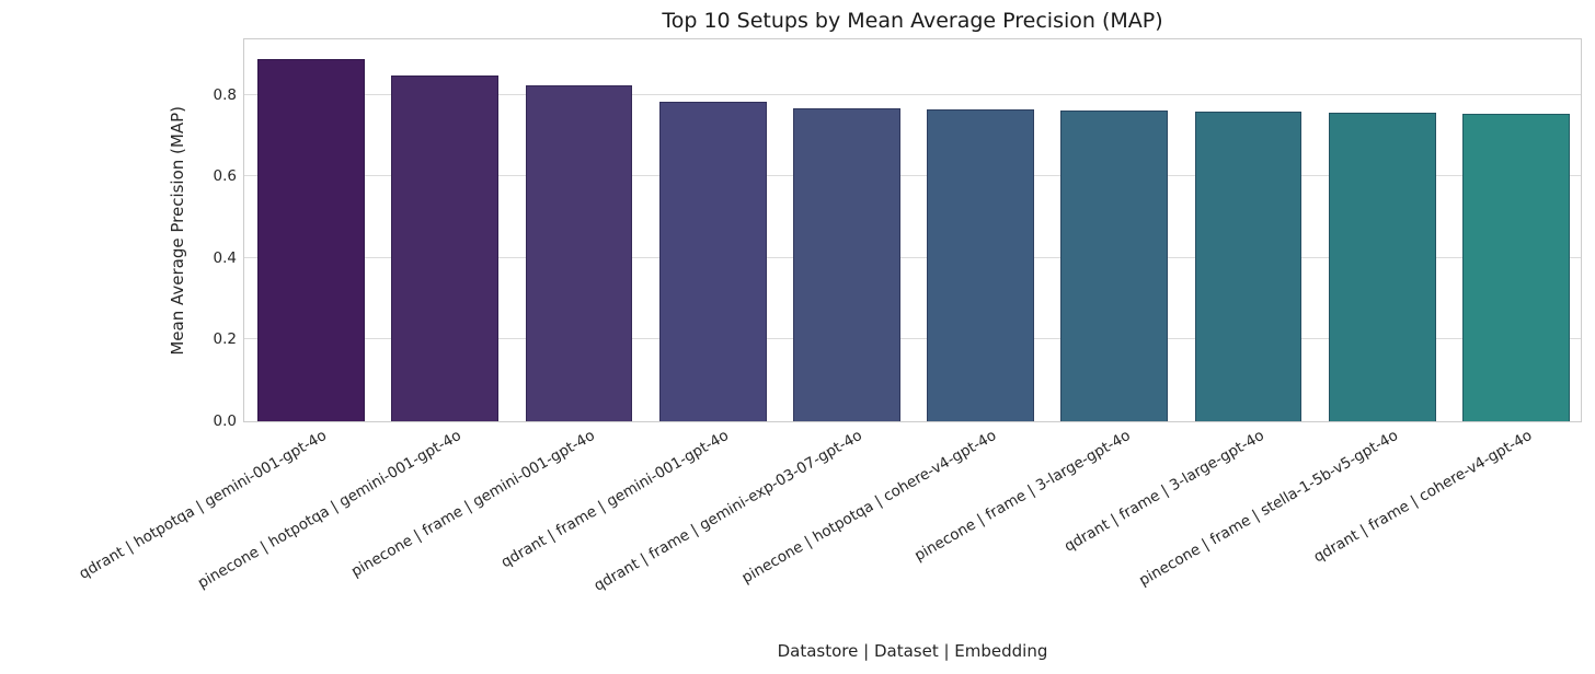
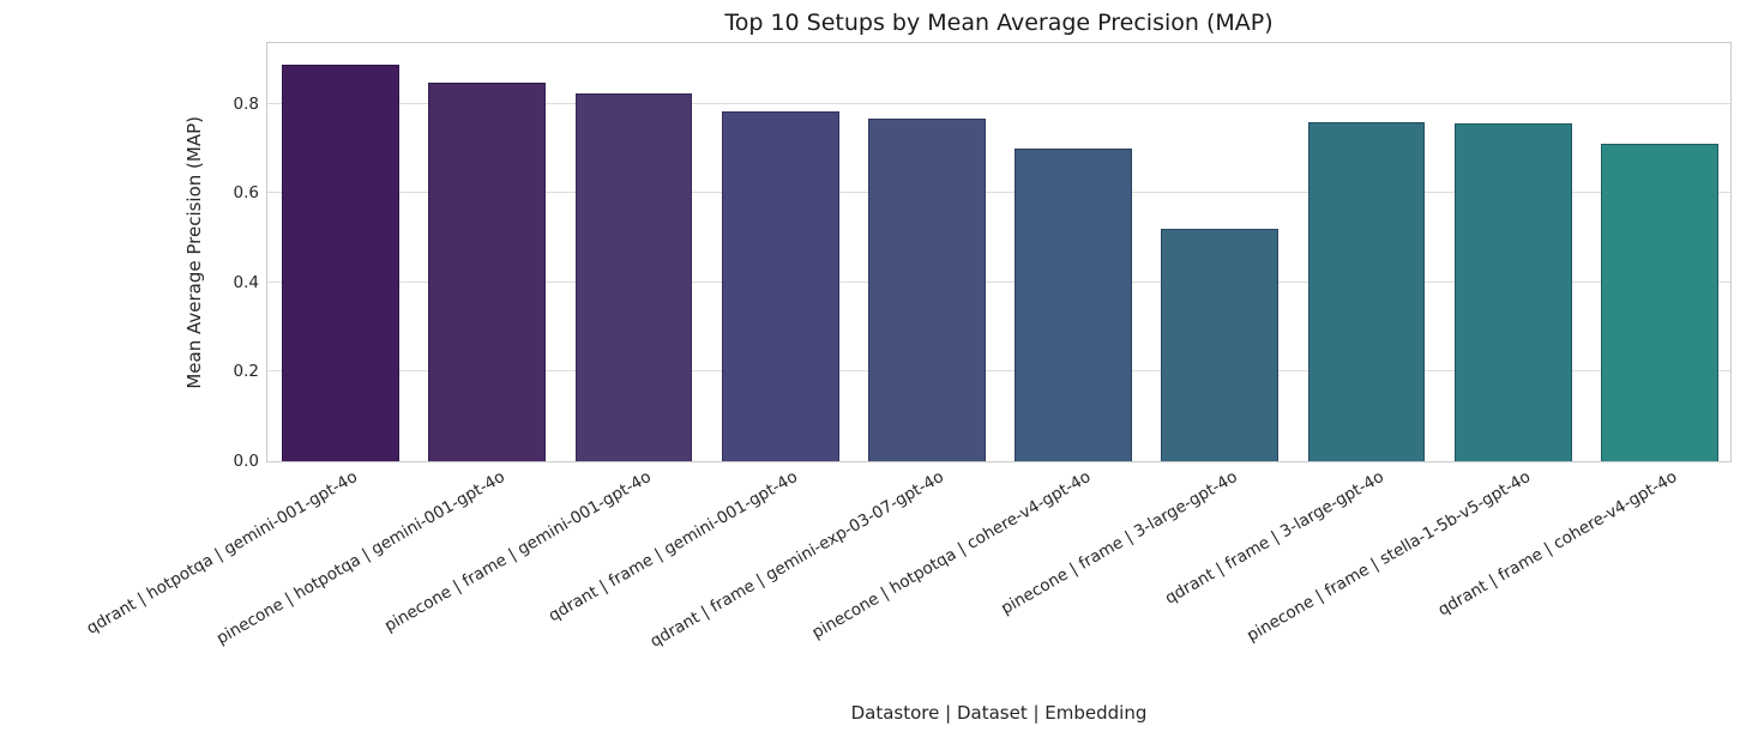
pinecone | hotpotqa | cohere-v4-gpt-4o: 0.77 -> 0.70
pinecone | frame | 3-large-gpt-4o: 0.76 -> 0.52
qdrant | frame | cohere-v4-gpt-4o: 0.76 -> 0.71
